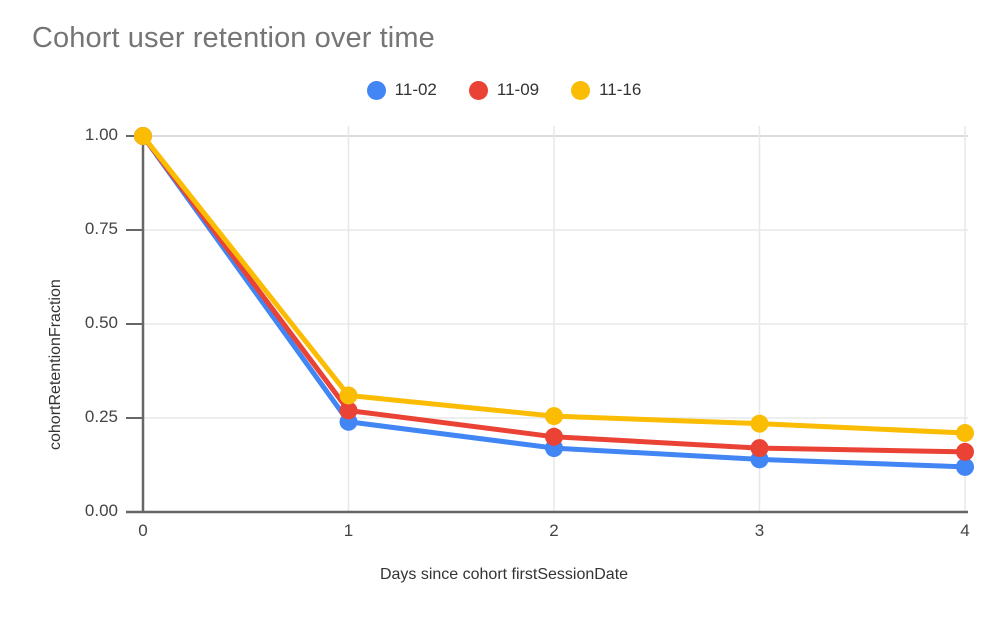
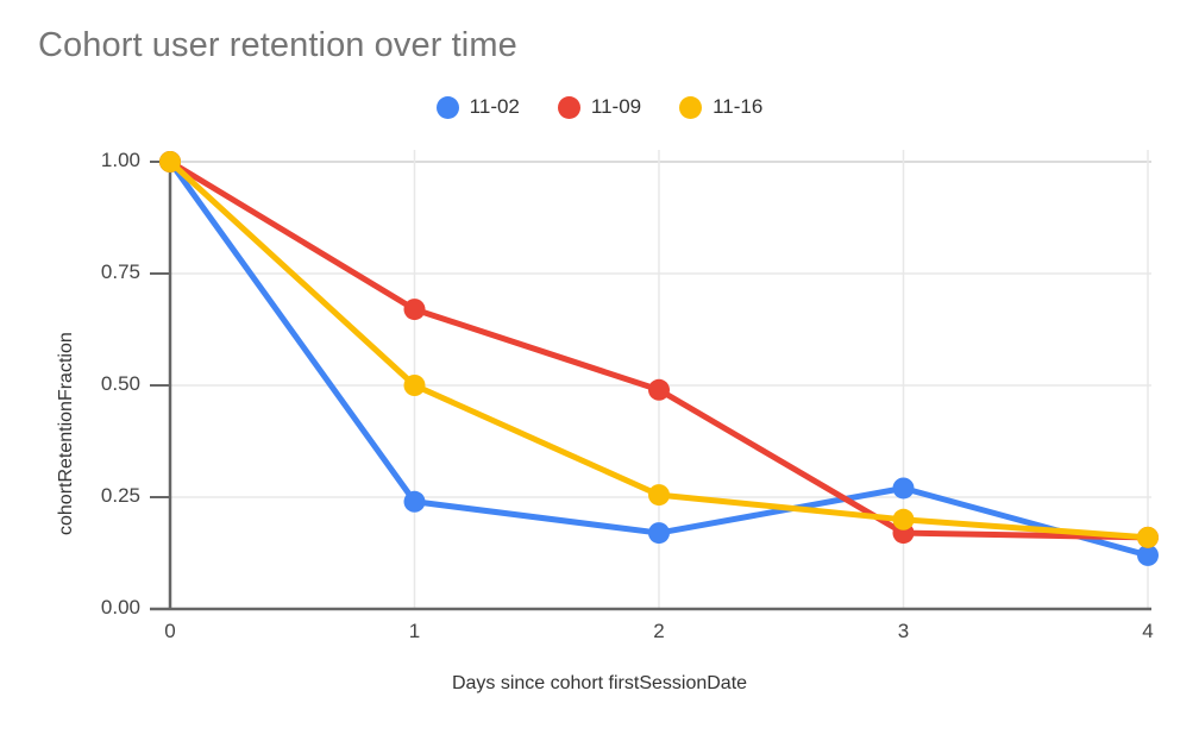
11-09/1: 0.27 -> 0.67
11-16/1: 0.31 -> 0.50
11-09/2: 0.20 -> 0.49
11-02/3: 0.14 -> 0.27
11-16/3: 0.23 -> 0.20
11-16/4: 0.21 -> 0.16
